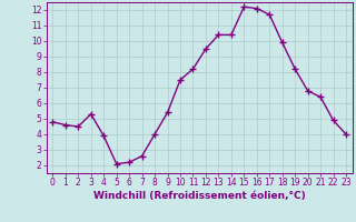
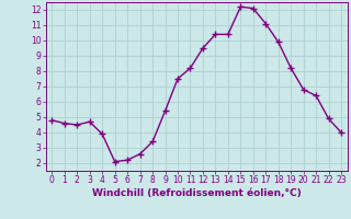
3: 5.3 -> 4.7
8: 4.0 -> 3.4
17: 11.7 -> 11.1
